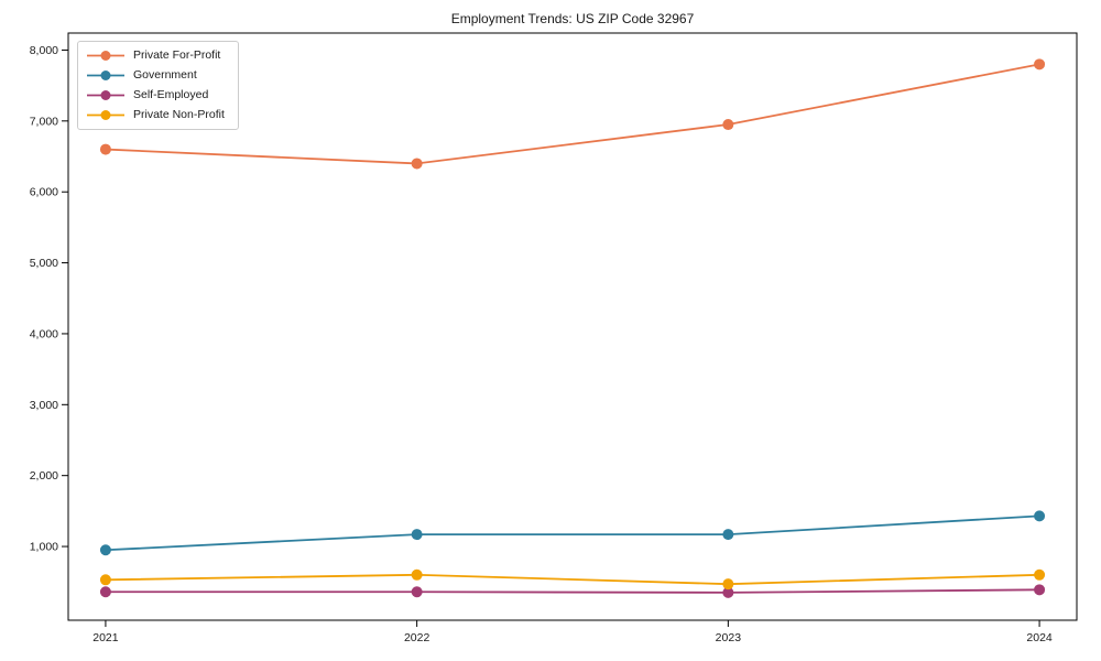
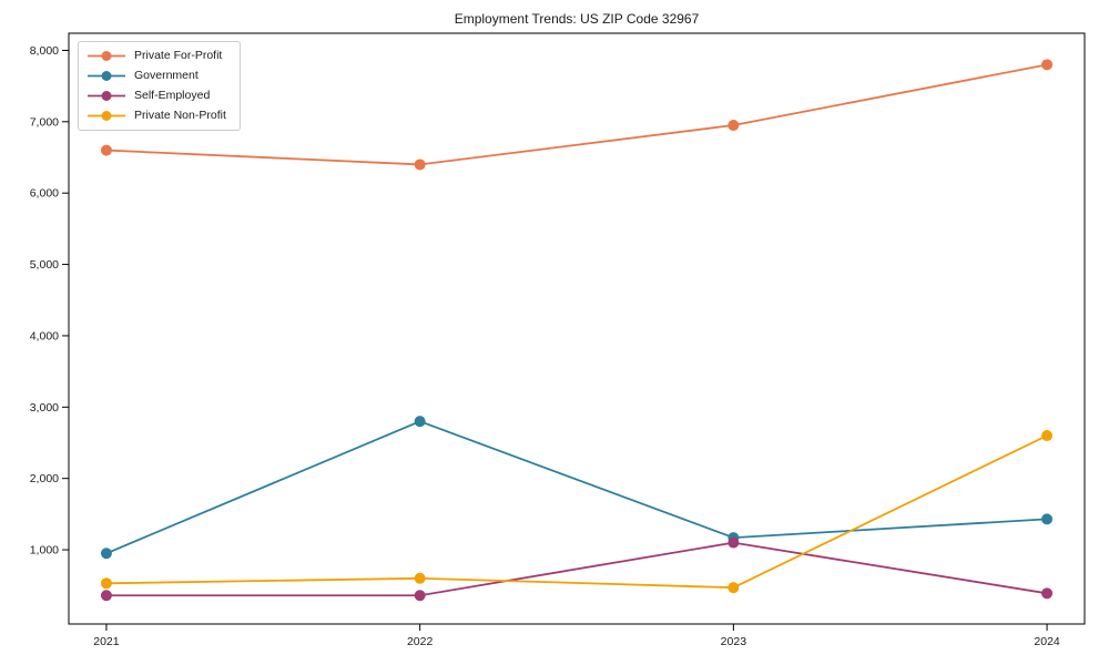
Government/2022: 1200 -> 2800
Self-Employed/2023: 400 -> 1100
Private Non-Profit/2024: 600 -> 2600
